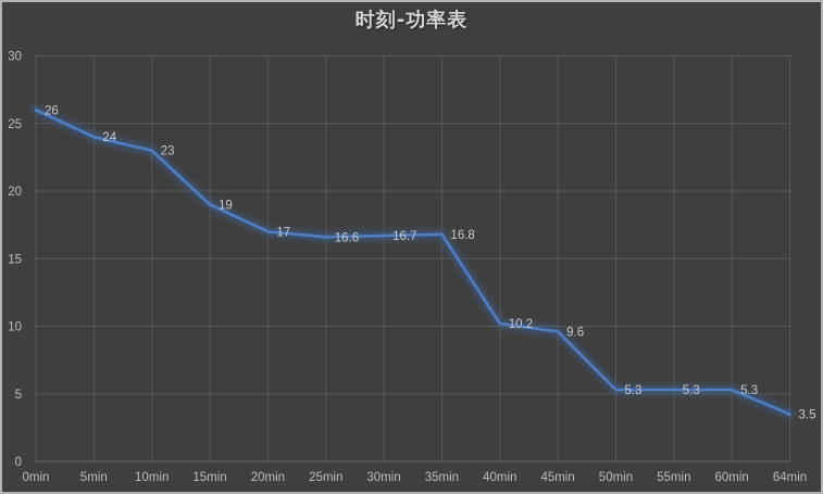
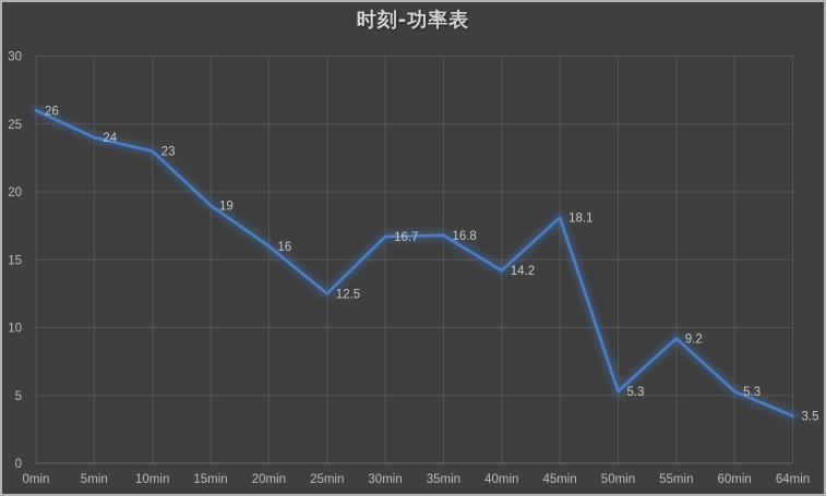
20min: 17 -> 16
25min: 16.6 -> 12.5
40min: 10.2 -> 14.2
45min: 9.6 -> 18.1
55min: 5.3 -> 9.2
